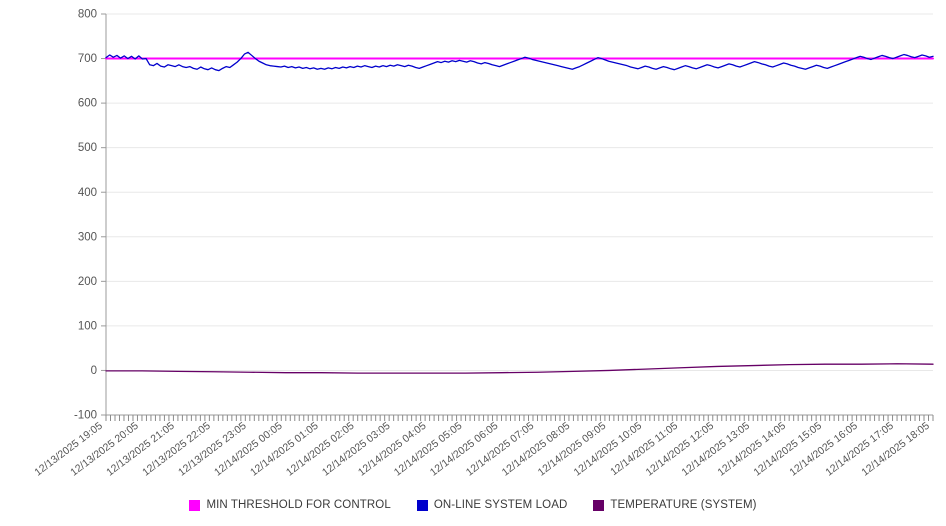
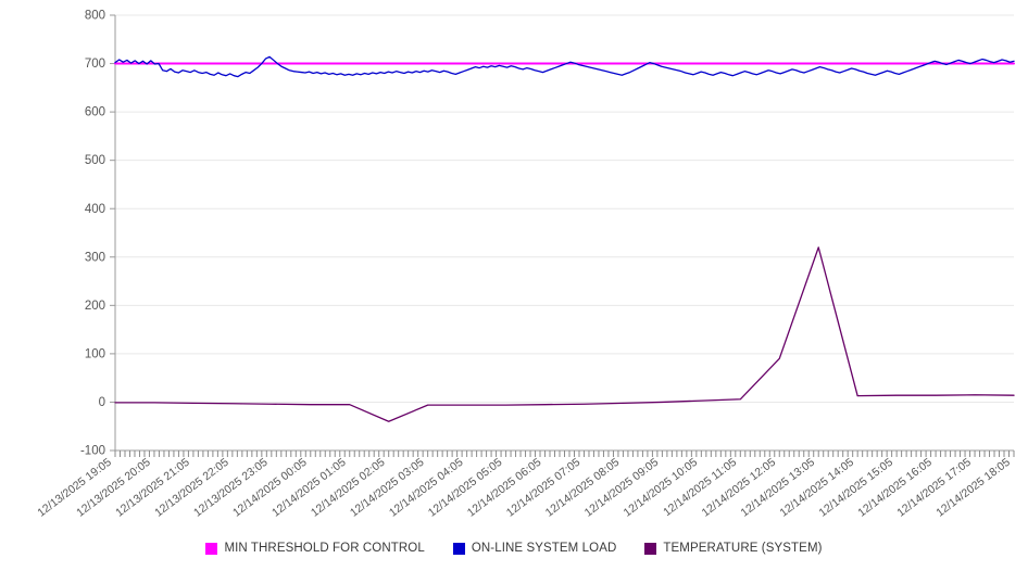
TEMPERATURE (SYSTEM)/12/14/2025 02:05: -10 -> -40
TEMPERATURE (SYSTEM)/12/14/2025 12:05: 10 -> 90
TEMPERATURE (SYSTEM)/12/14/2025 13:05: 10 -> 320
